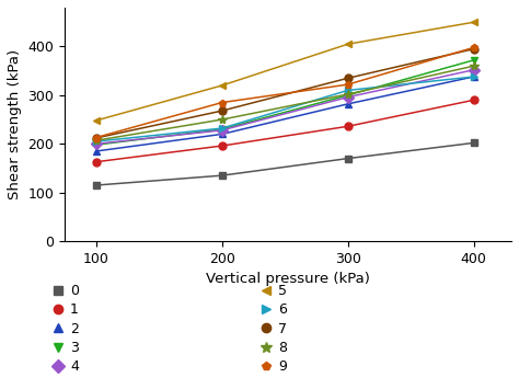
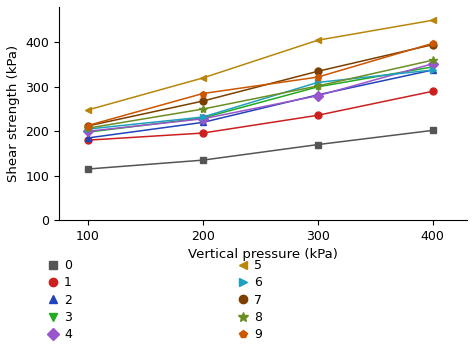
1/100: 163 -> 180
4/300: 296 -> 280
3/400: 372 -> 345
